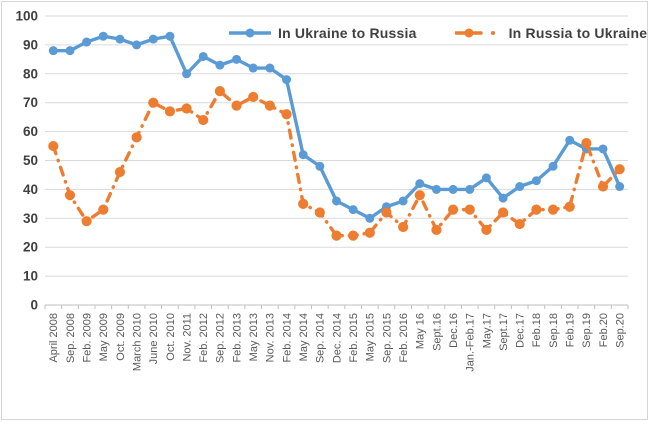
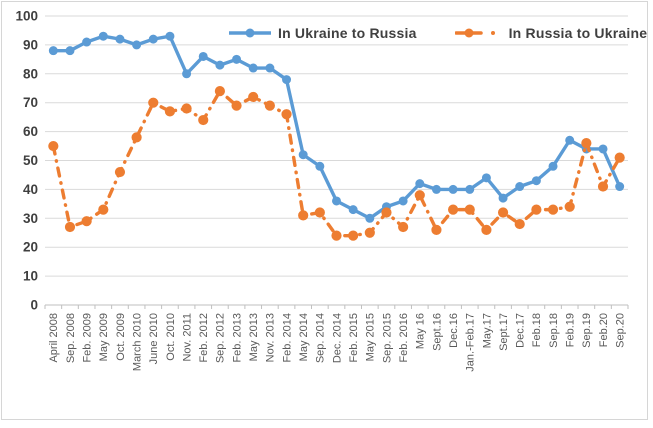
In Russia to Ukraine/Sep. 2008: 38 -> 27
In Russia to Ukraine/May 2014: 35 -> 31
In Russia to Ukraine/Sep.20: 47 -> 51
